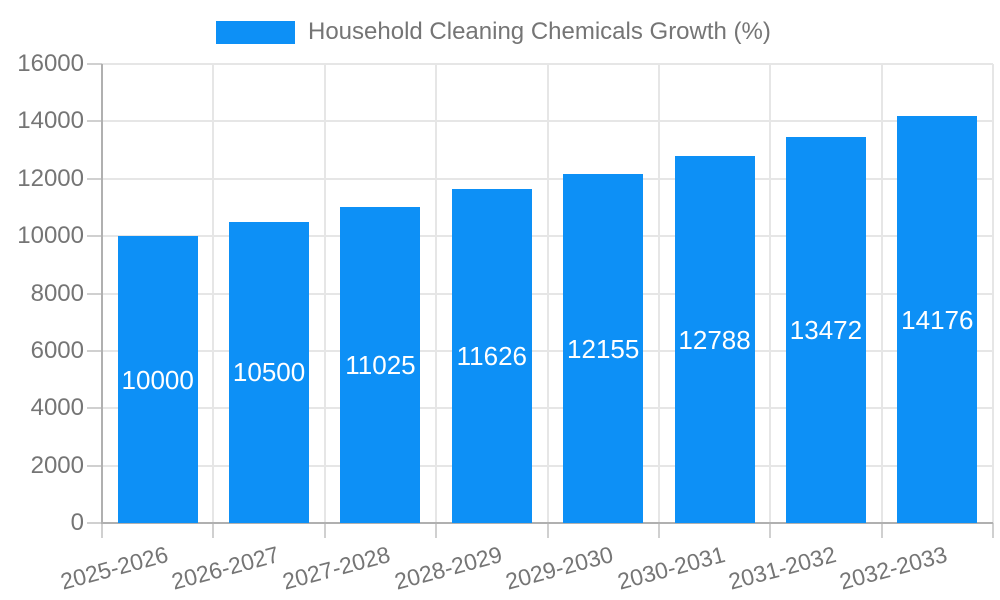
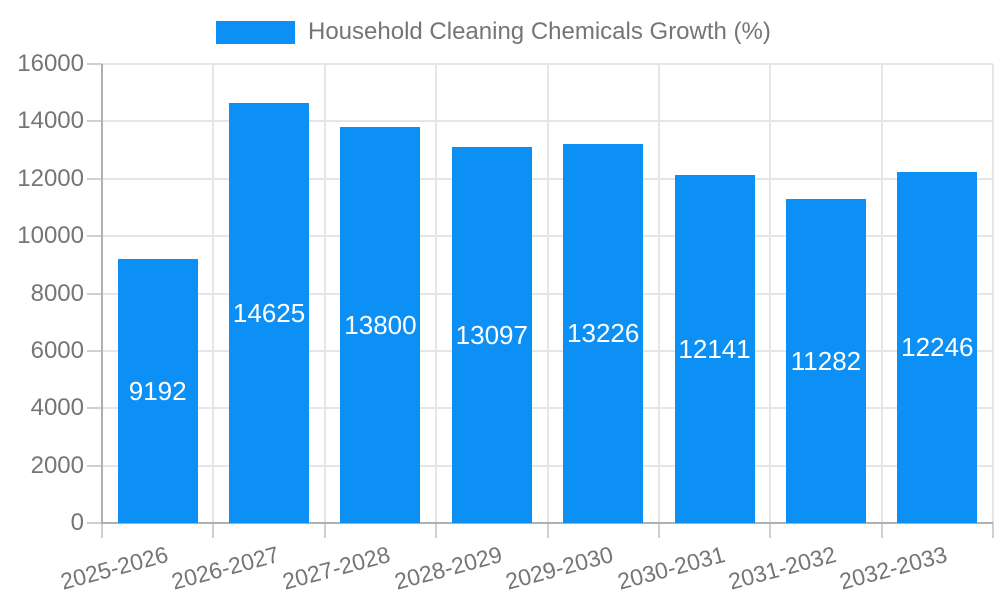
2025-2026: 10000 -> 9192
2026-2027: 10500 -> 14625
2027-2028: 11025 -> 13800
2028-2029: 11626 -> 13097
2029-2030: 12155 -> 13226
2030-2031: 12788 -> 12141
2031-2032: 13472 -> 11282
2032-2033: 14176 -> 12246
